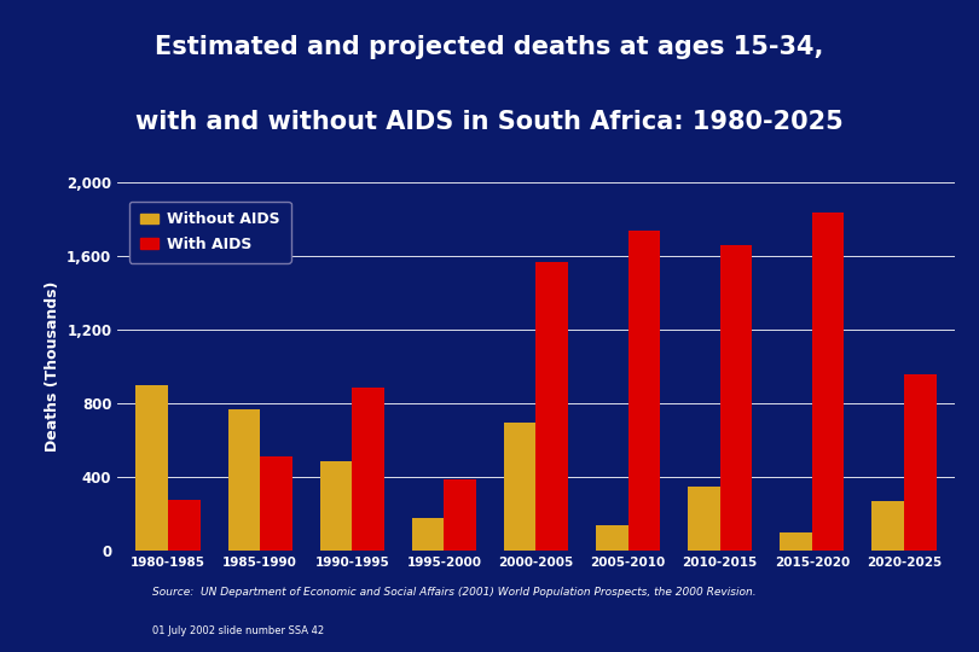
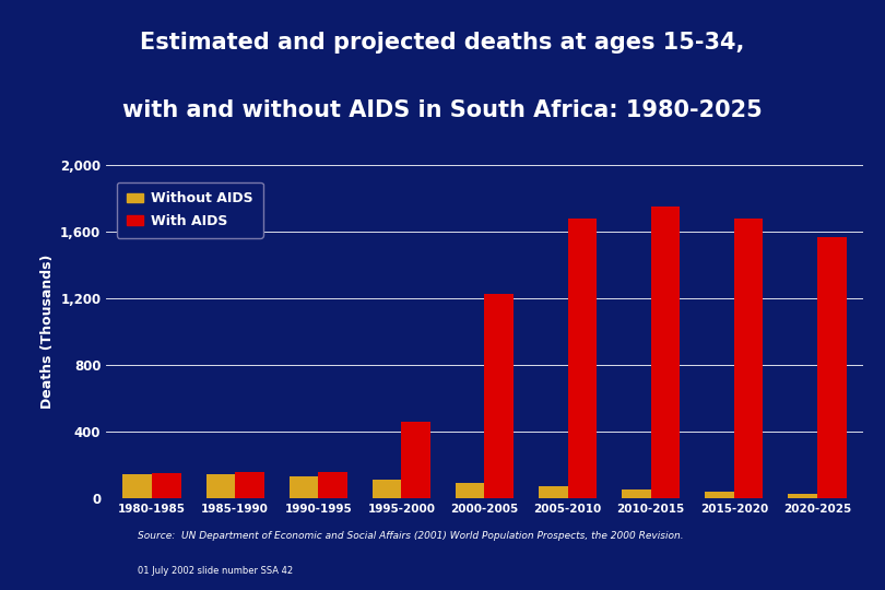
Without AIDS/1980-1985: 900 -> 140
With AIDS/1980-1985: 280 -> 160
Without AIDS/1985-1990: 770 -> 140
With AIDS/1985-1990: 510 -> 160
Without AIDS/1990-1995: 490 -> 130
With AIDS/1990-1995: 890 -> 160
Without AIDS/1995-2000: 180 -> 120
With AIDS/1995-2000: 390 -> 460
Without AIDS/2000-2005: 700 -> 100
With AIDS/2000-2005: 1,570 -> 1,230
Without AIDS/2005-2010: 140 -> 80
With AIDS/2005-2010: 1,740 -> 1,680
Without AIDS/2010-2015: 350 -> 60
With AIDS/2010-2015: 1,660 -> 1,750
Without AIDS/2015-2020: 100 -> 40
With AIDS/2015-2020: 1,840 -> 1,680
Without AIDS/2020-2025: 270 -> 30
With AIDS/2020-2025: 960 -> 1,570
